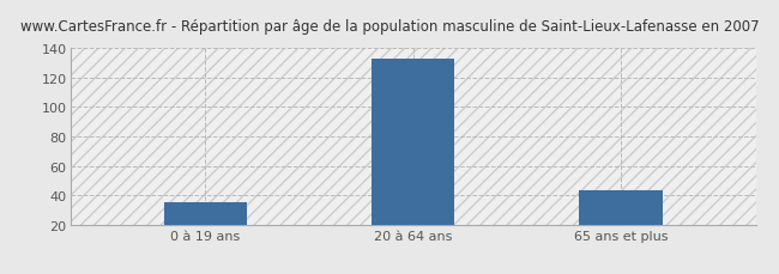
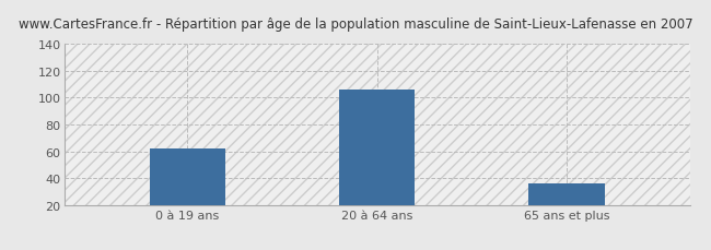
0 à 19 ans: 35 -> 62
20 à 64 ans: 133 -> 106
65 ans et plus: 43 -> 36
